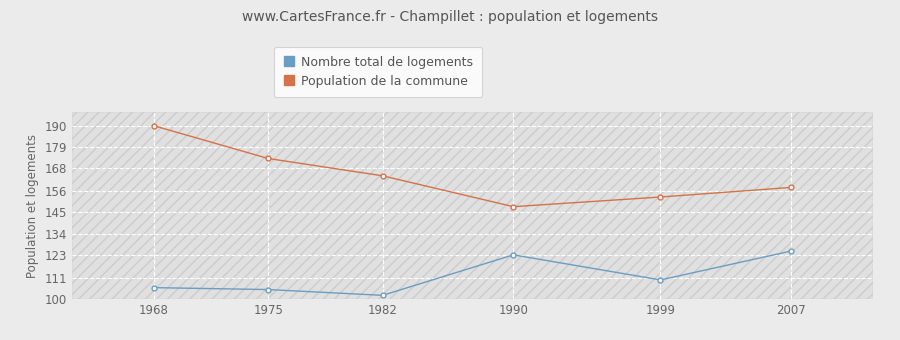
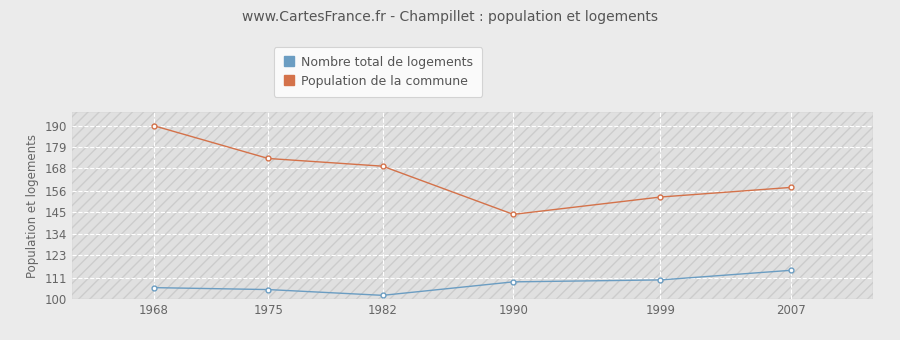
Population de la commune/1982: 164 -> 169
Nombre total de logements/1990: 123 -> 109
Population de la commune/1990: 148 -> 144
Nombre total de logements/2007: 125 -> 115
